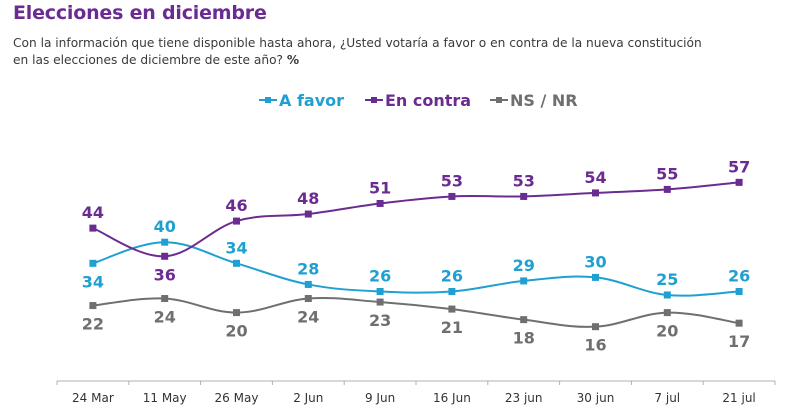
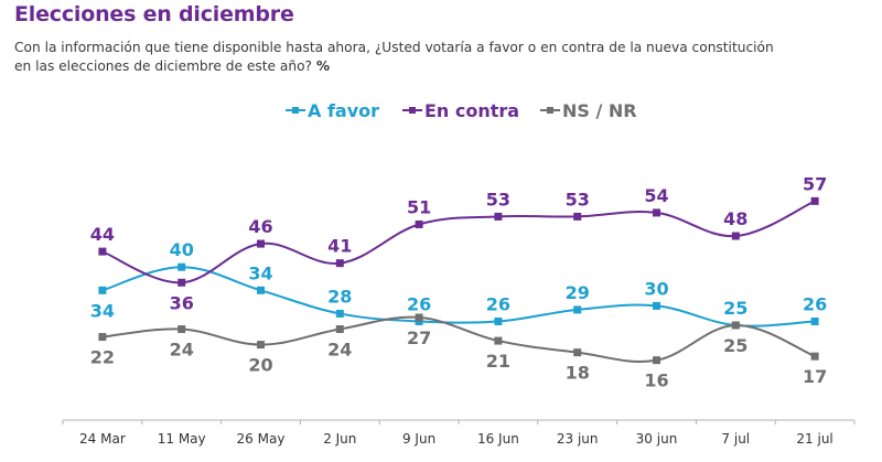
En contra/2 Jun: 48 -> 41
NS / NR/9 Jun: 23 -> 27
En contra/7 jul: 55 -> 48
NS / NR/7 jul: 20 -> 25
